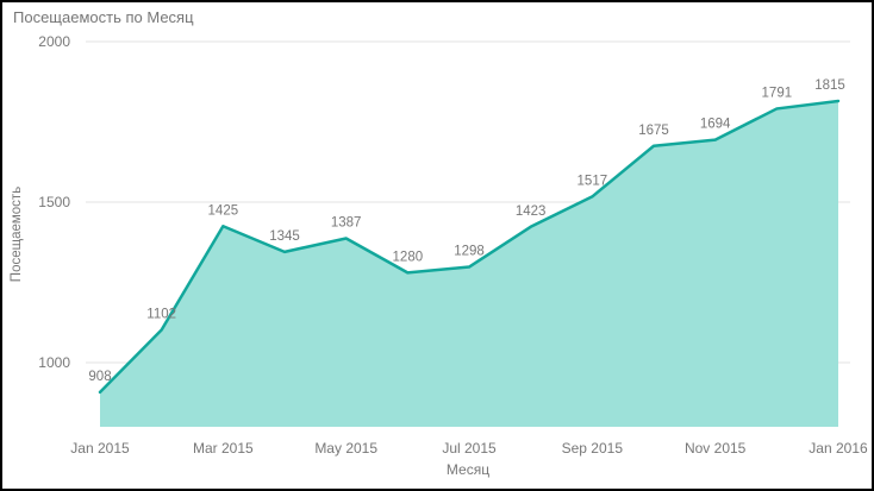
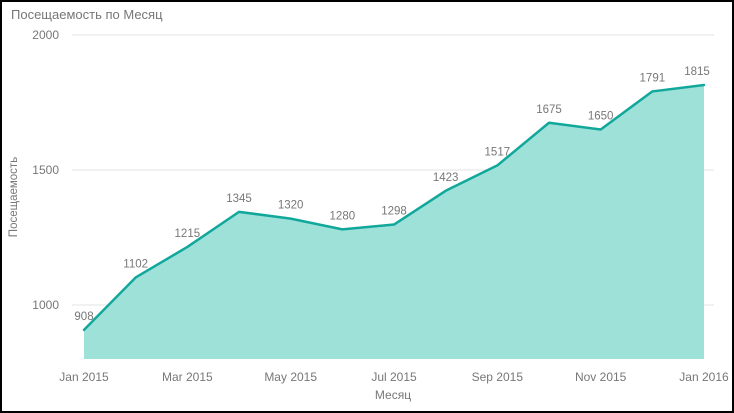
Mar 2015: 1425 -> 1215
May 2015: 1387 -> 1320
Nov 2015: 1694 -> 1650
